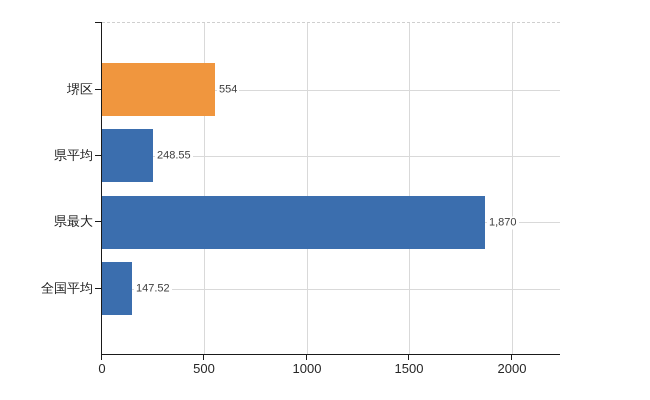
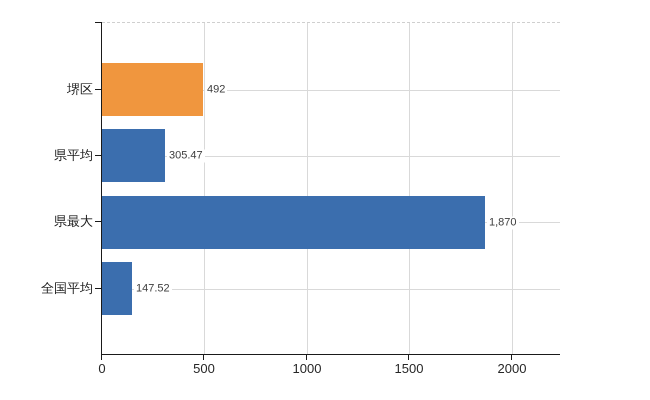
堺区: 554 -> 492
県平均: 248.55 -> 305.47
